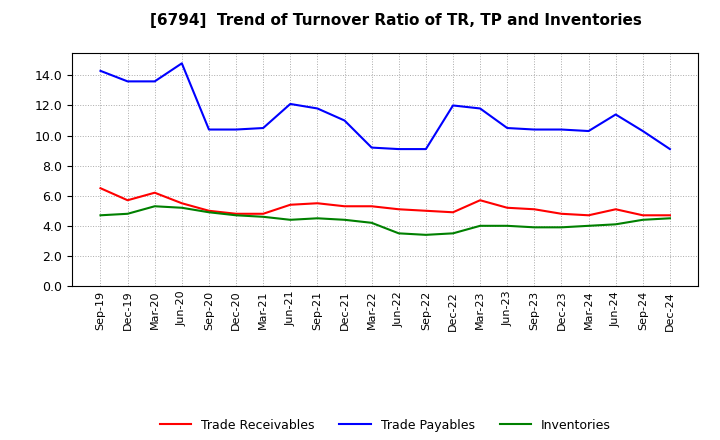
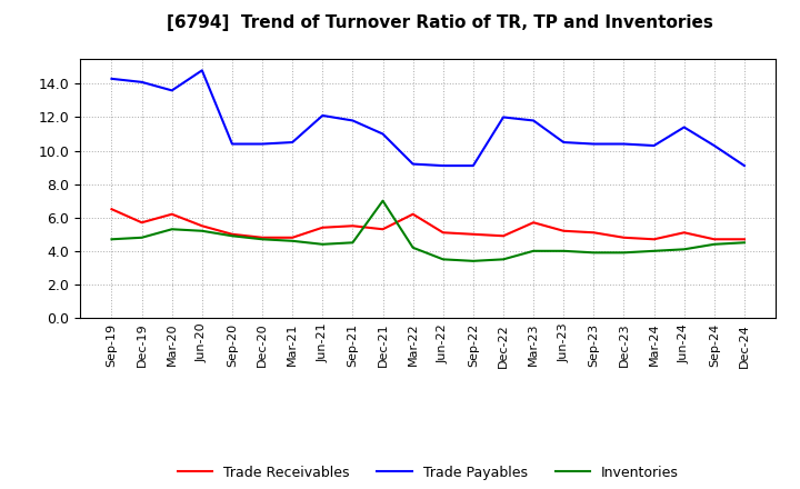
Trade Payables/Dec-19: 13.6 -> 14.1
Inventories/Dec-21: 4.4 -> 7.0
Trade Receivables/Mar-22: 5.3 -> 6.2
